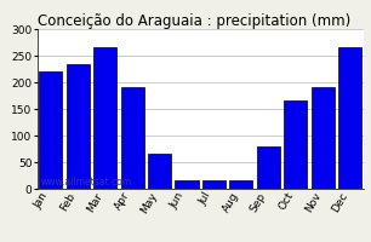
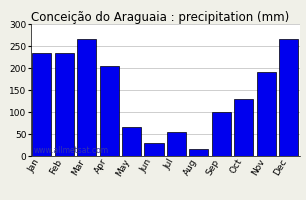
Jan: 220 -> 235
Apr: 190 -> 205
Jun: 15 -> 30
Jul: 15 -> 55
Sep: 80 -> 100
Oct: 165 -> 130
